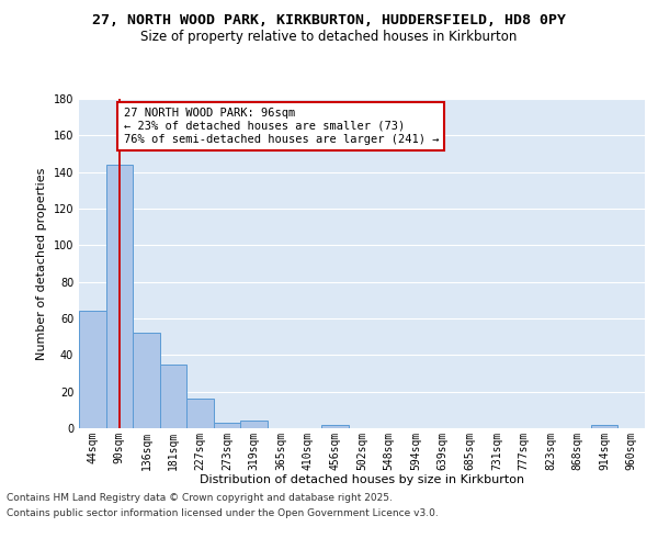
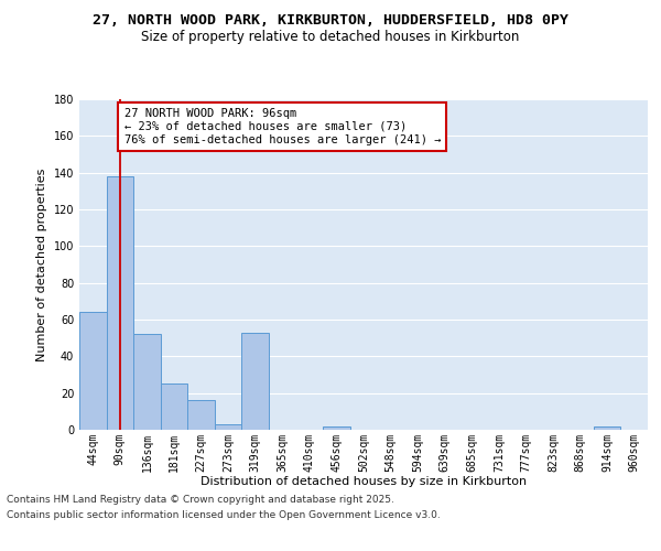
90sqm: 144 -> 138
181sqm: 35 -> 25
319sqm: 4 -> 53
